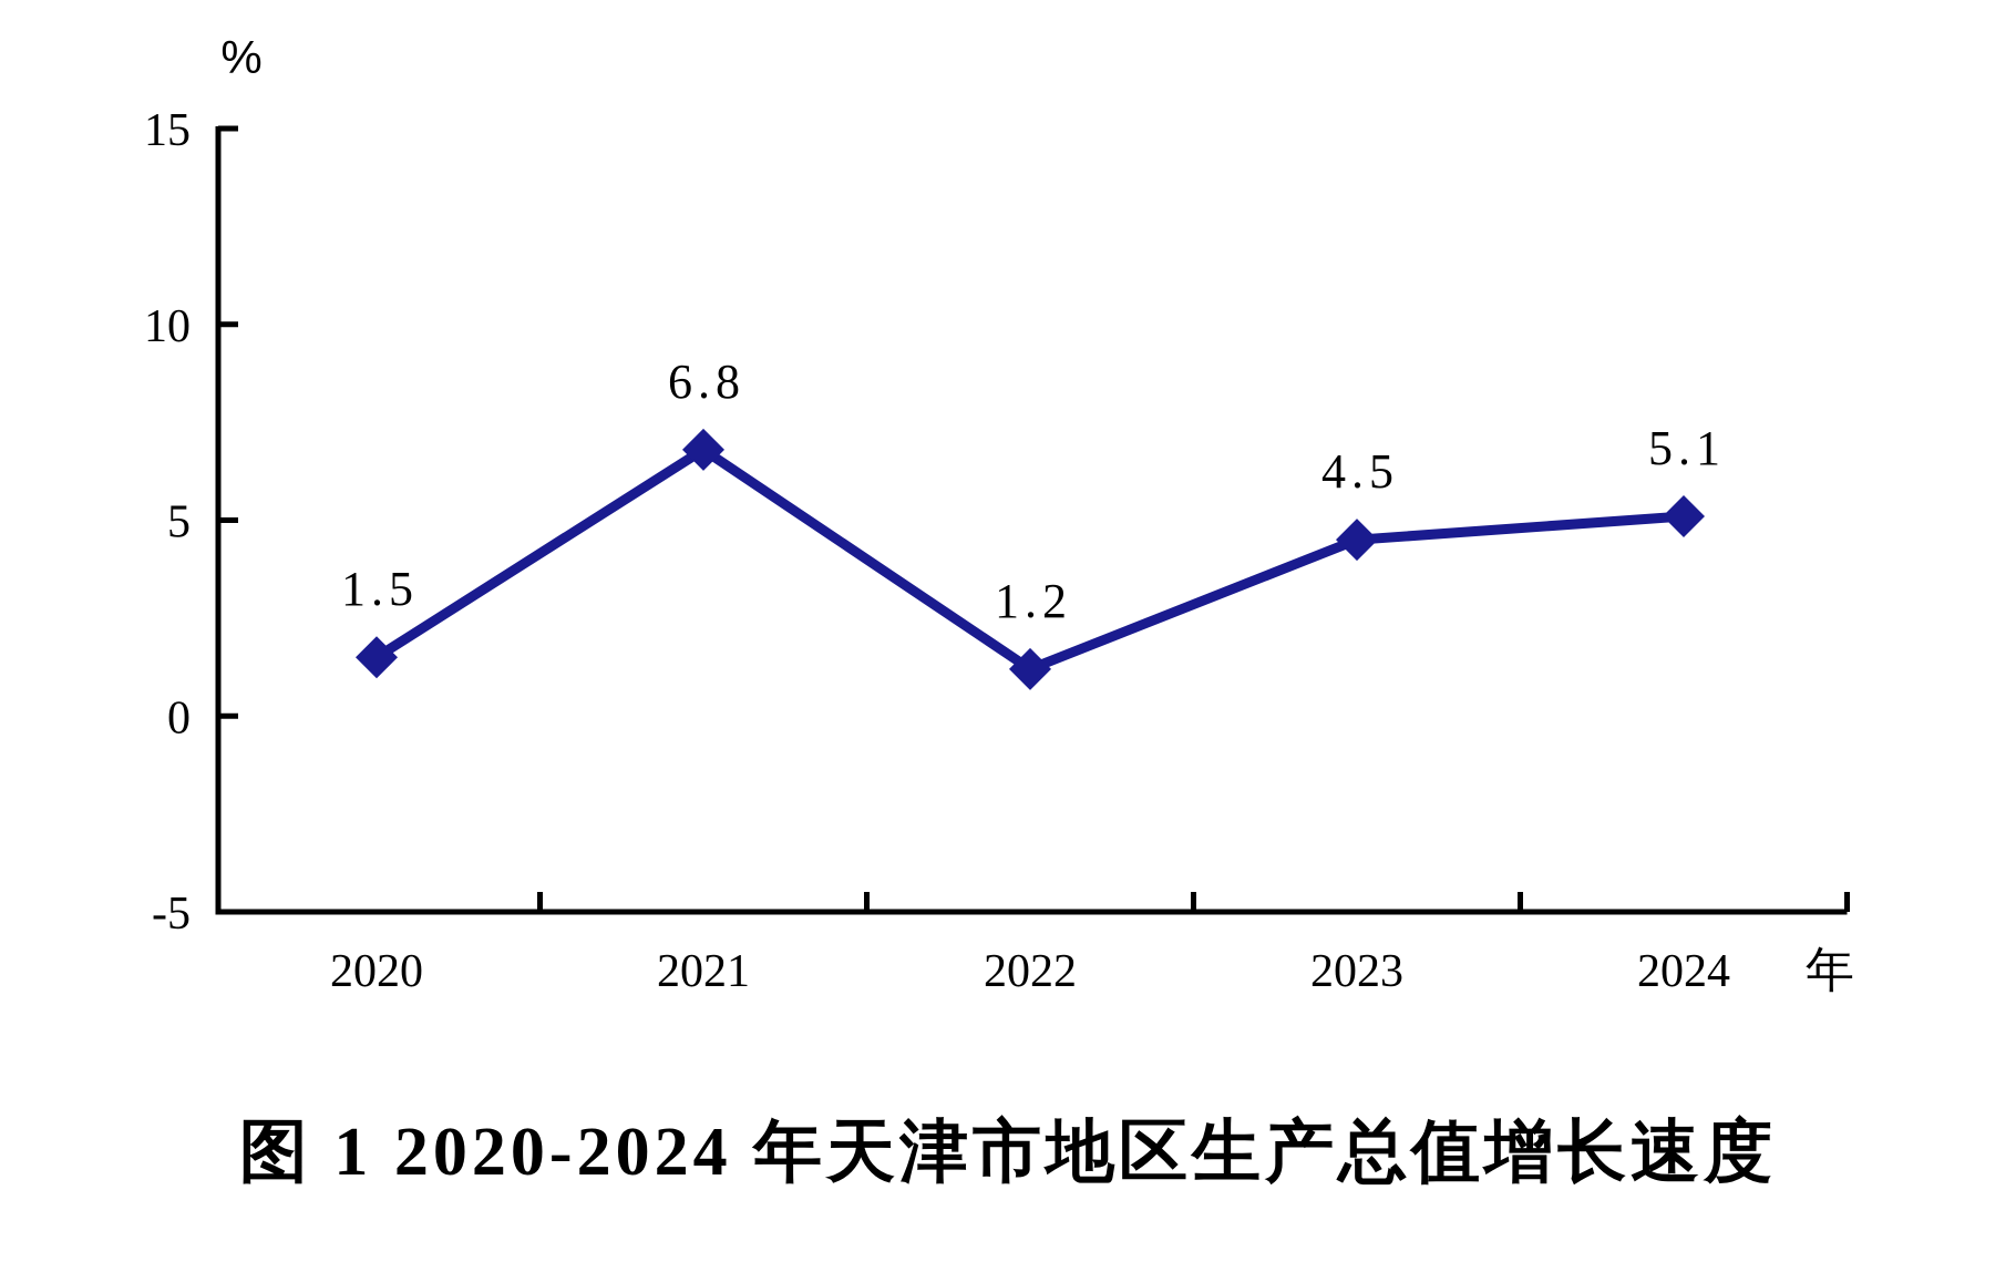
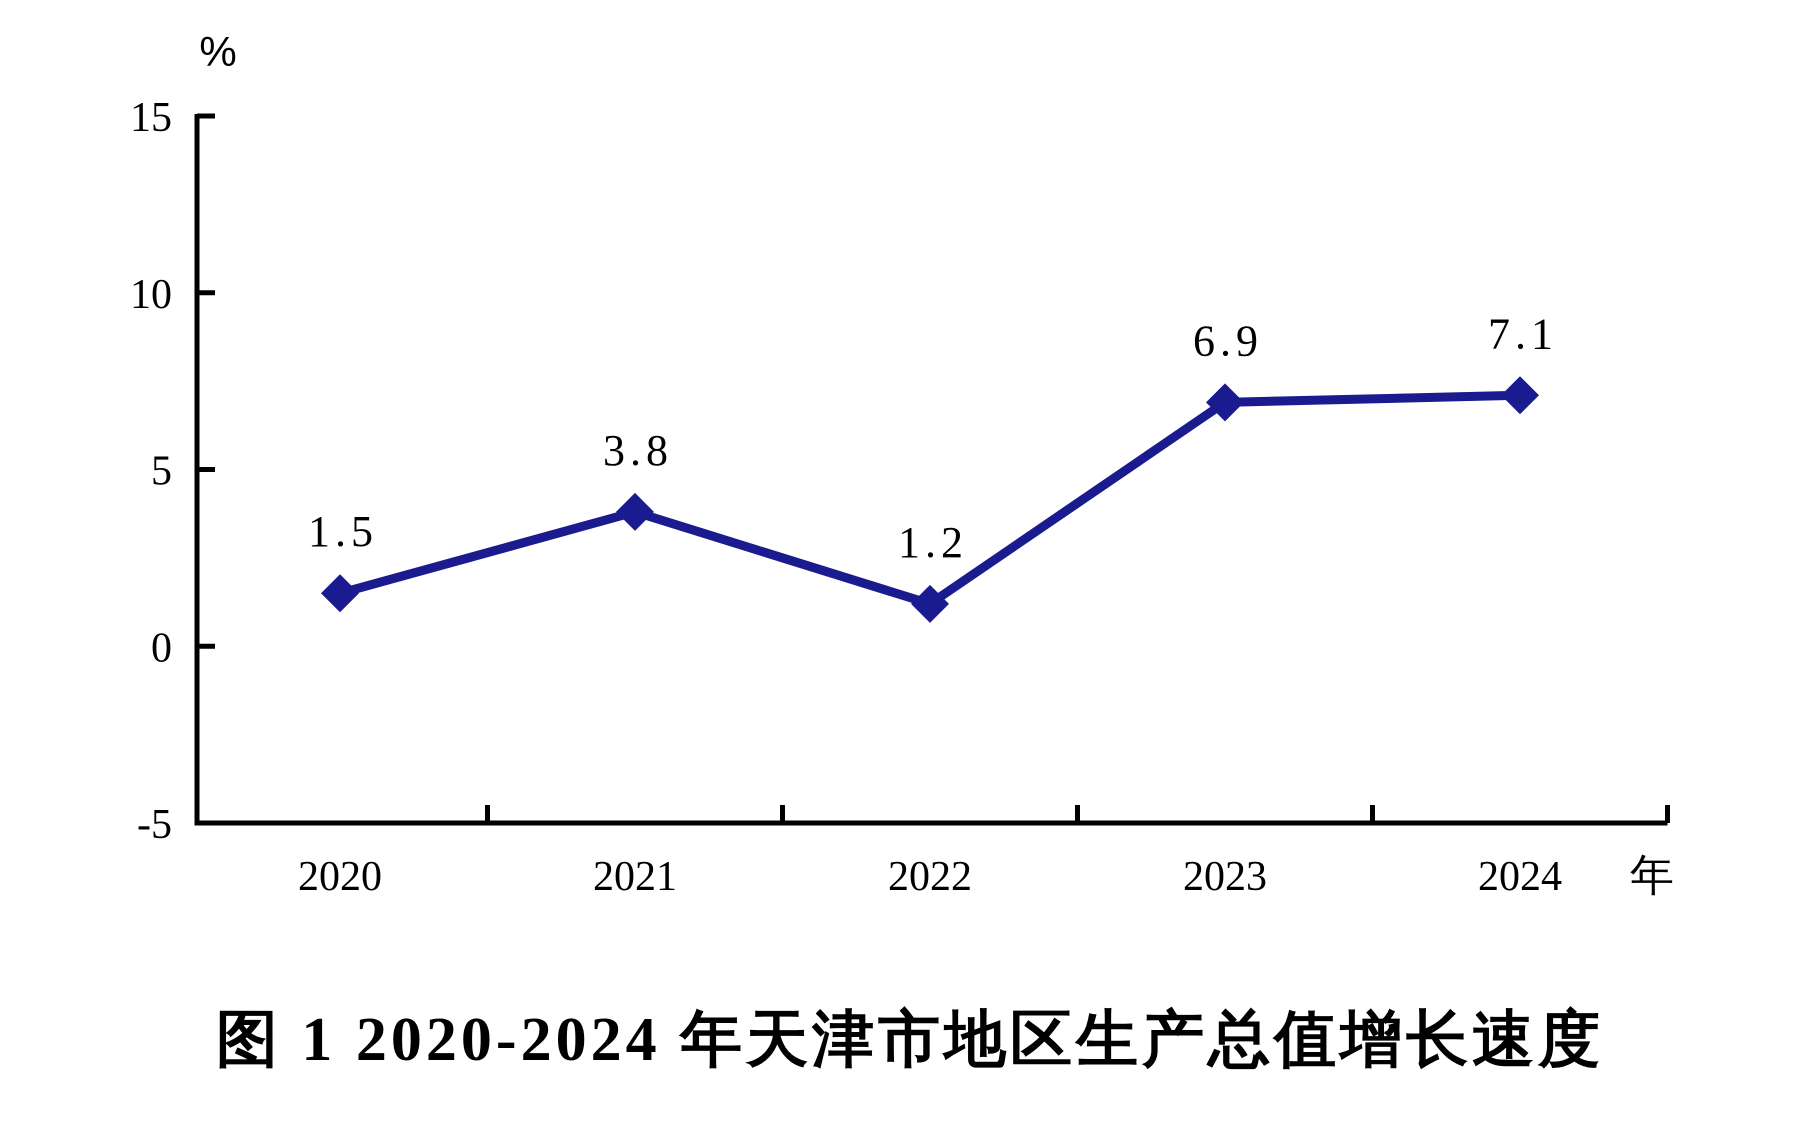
2021: 6.8 -> 3.8
2023: 4.5 -> 6.9
2024: 5.1 -> 7.1
